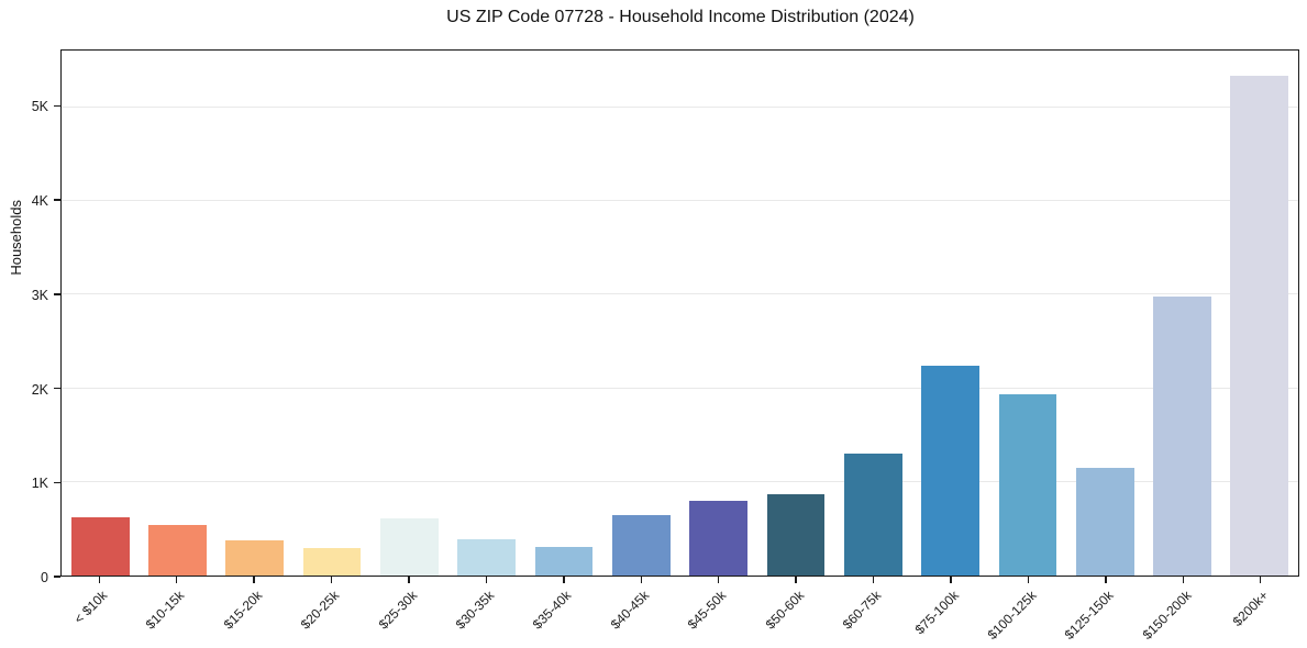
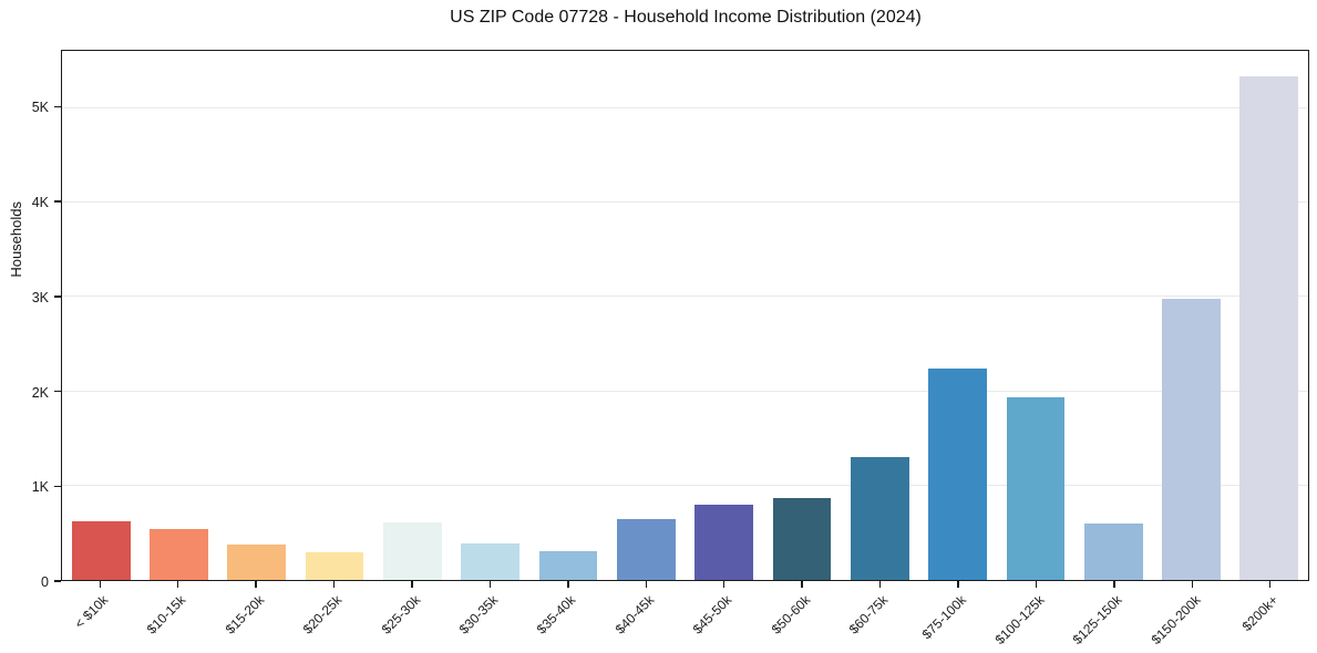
$125-150k: 1.2K -> 0.6K
